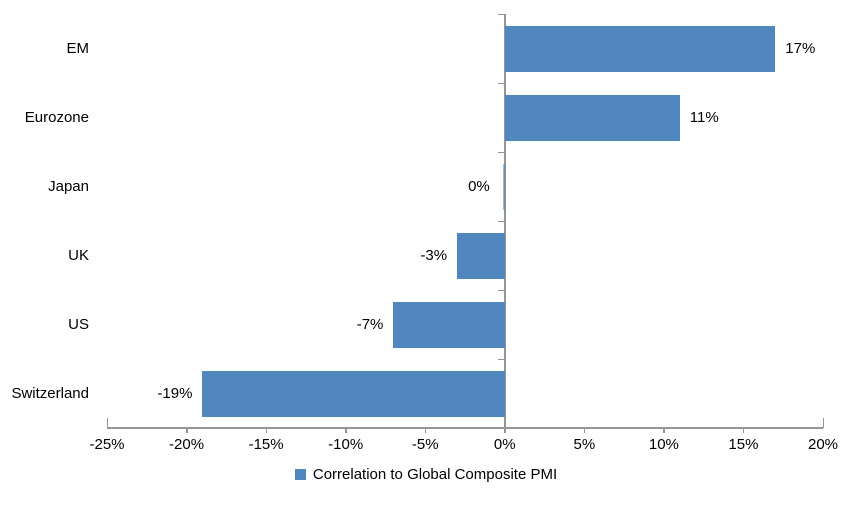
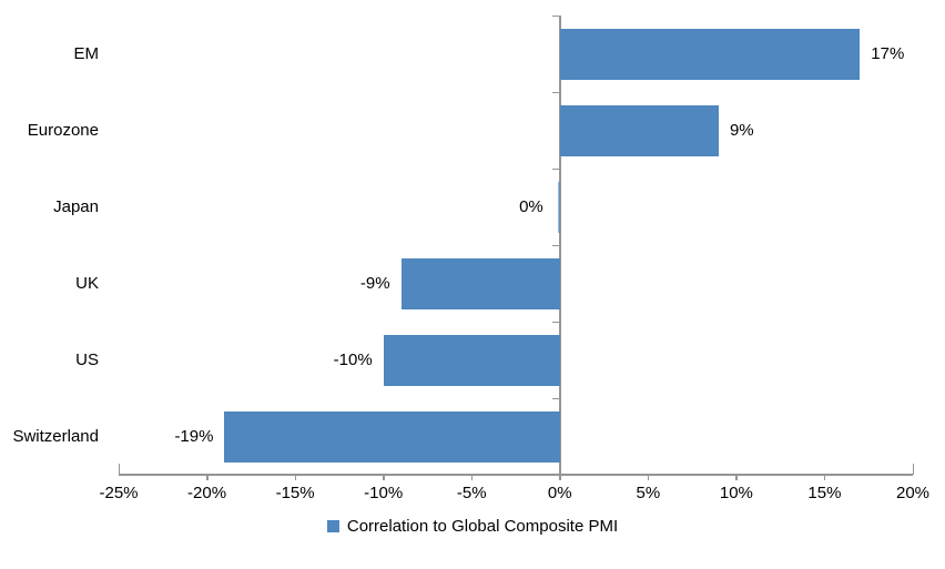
Eurozone: 11% -> 9%
UK: -3% -> -9%
US: -7% -> -10%
